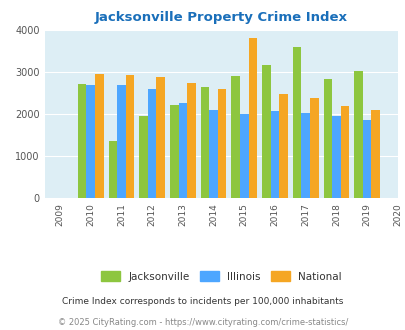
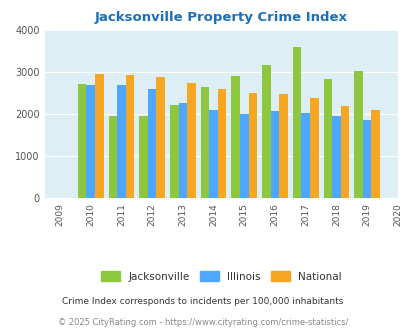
Jacksonville/2011: 1350 -> 1950
National/2015: 3800 -> 2500
